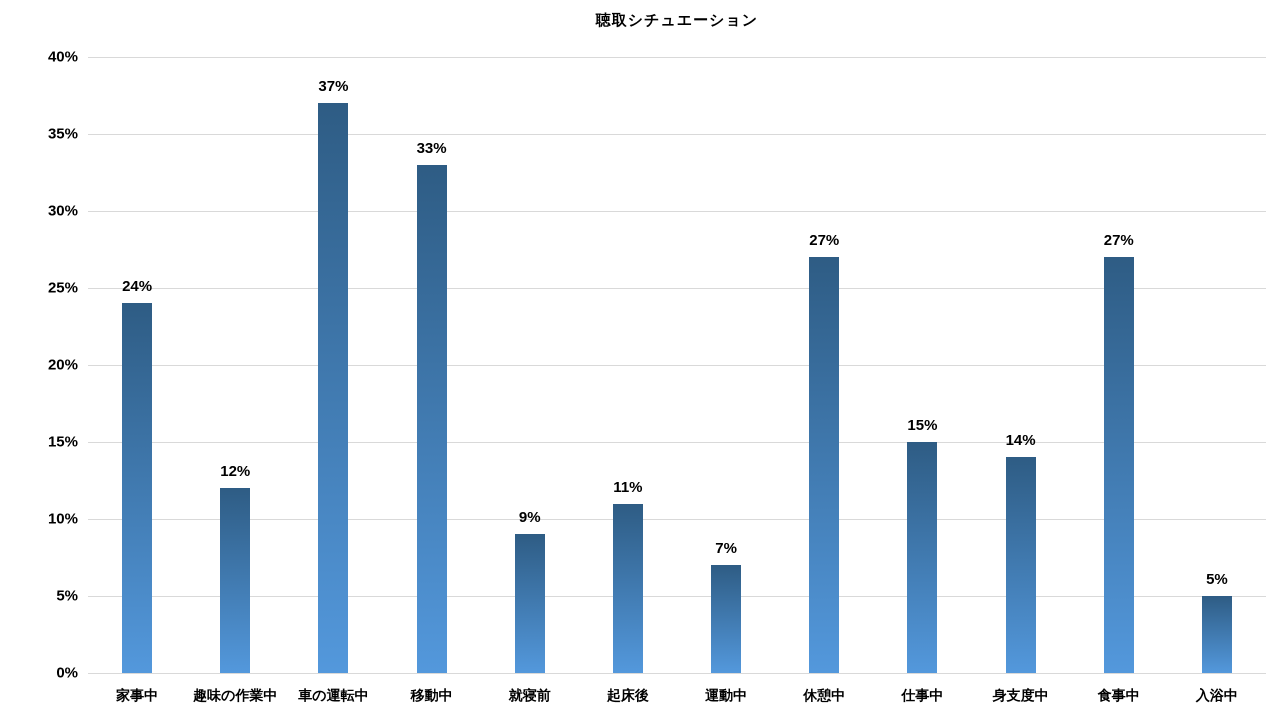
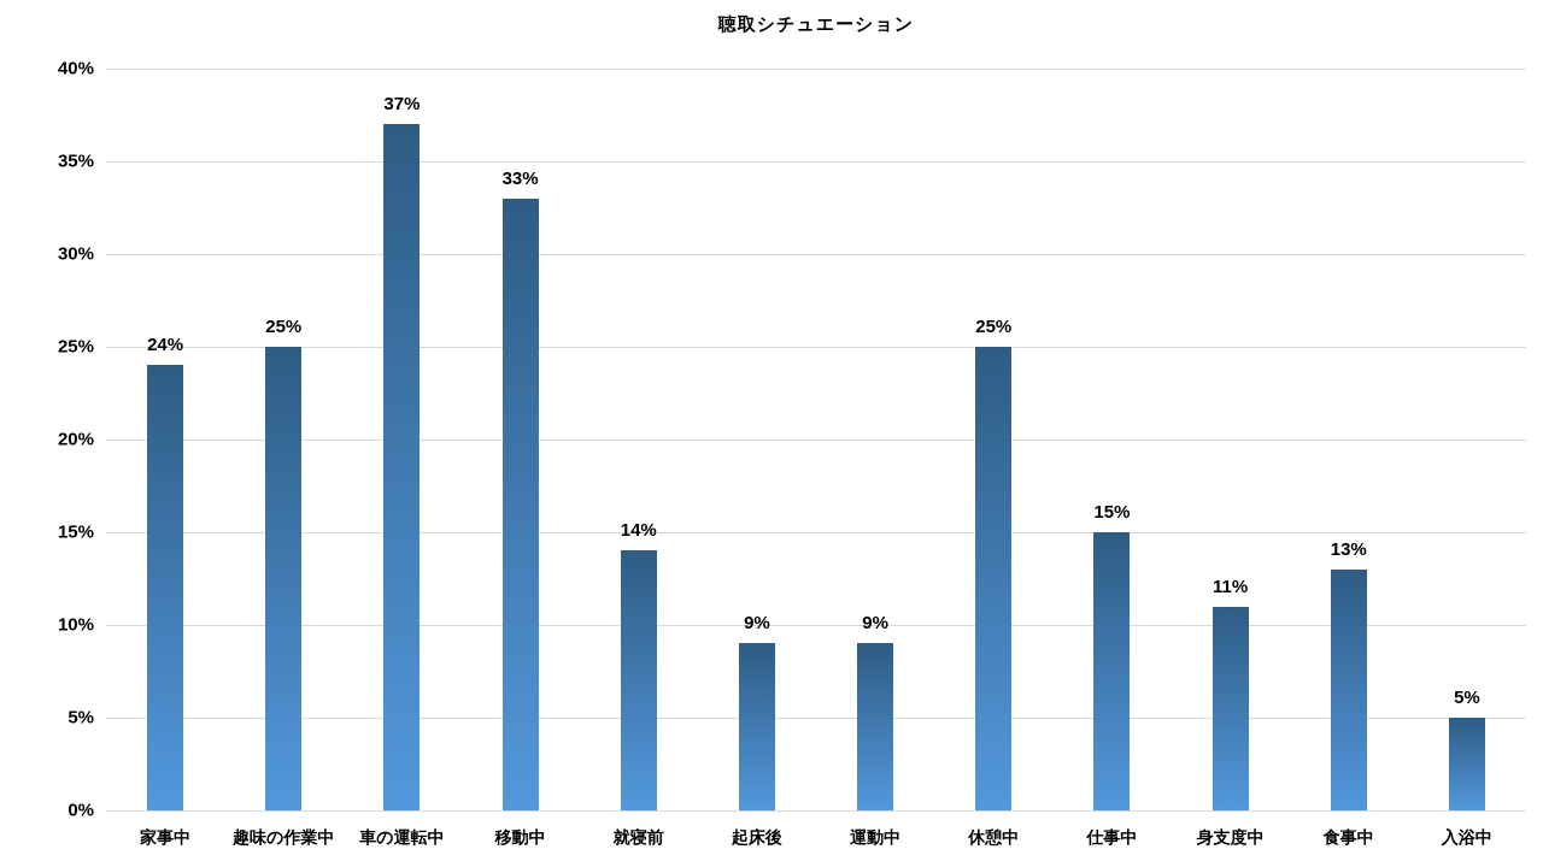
趣味の作業中: 12% -> 25%
就寝前: 9% -> 14%
起床後: 11% -> 9%
運動中: 7% -> 9%
休憩中: 27% -> 25%
身支度中: 14% -> 11%
食事中: 27% -> 13%
